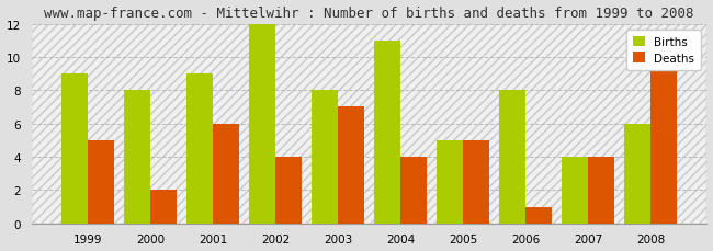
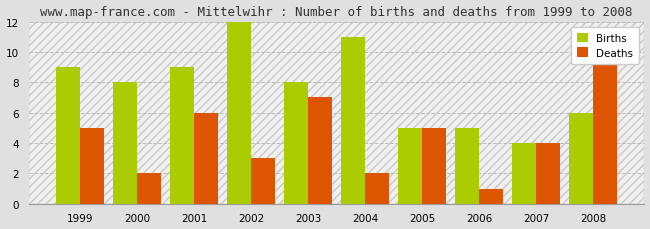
Deaths/2002: 4 -> 3
Deaths/2004: 4 -> 2
Births/2006: 8 -> 5
